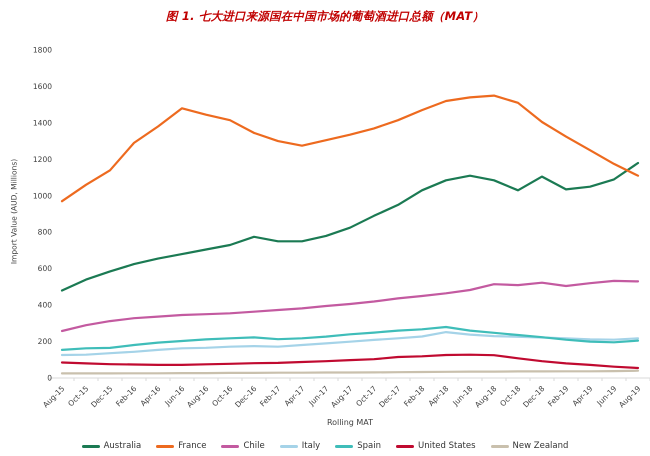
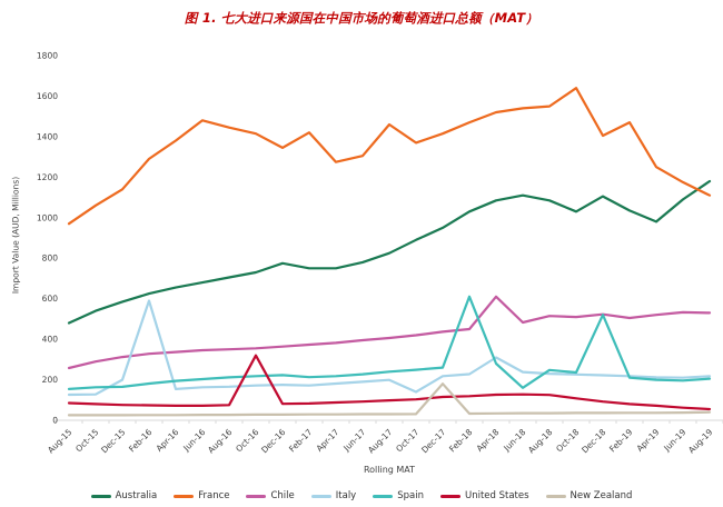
Italy/Dec-15: 140 -> 200
Italy/Feb-16: 140 -> 590
United States/Oct-16: 80 -> 320
France/Feb-17: 1300 -> 1420
France/Aug-17: 1340 -> 1460
Italy/Oct-17: 210 -> 140
New Zealand/Dec-17: 30 -> 180
Spain/Feb-18: 270 -> 610
Chile/Apr-18: 460 -> 610
Italy/Apr-18: 250 -> 310
Spain/Jun-18: 260 -> 160
France/Oct-18: 1510 -> 1640
Spain/Dec-18: 220 -> 520
France/Feb-19: 1320 -> 1470
Australia/Apr-19: 1050 -> 980
